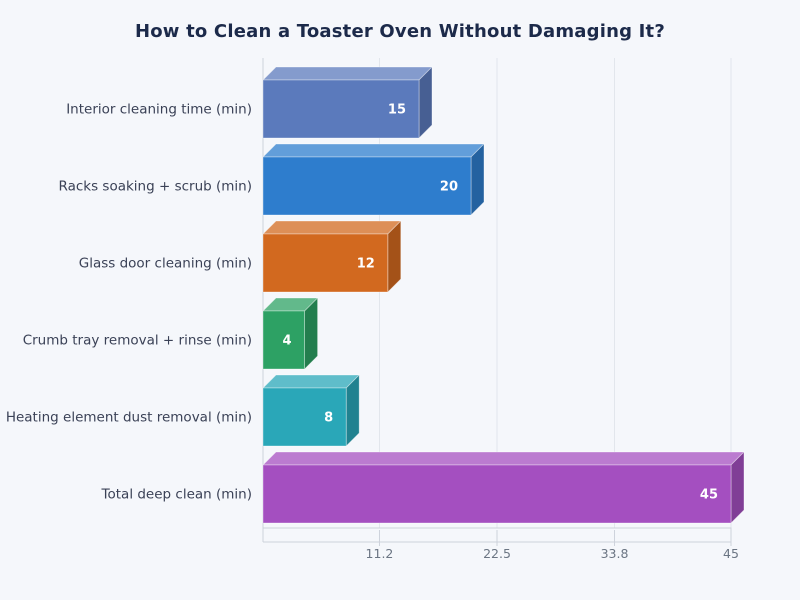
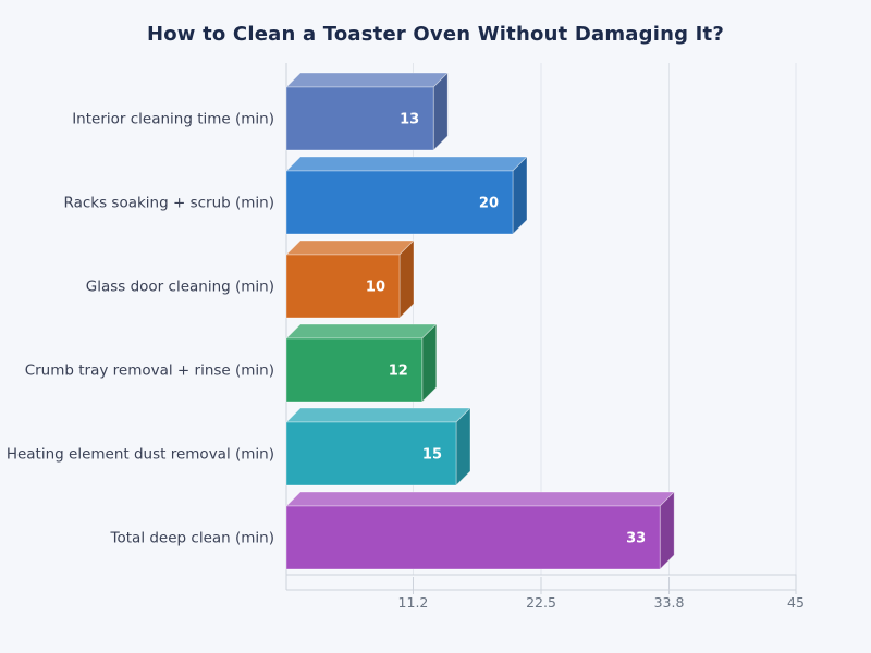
Interior cleaning time (min): 15 -> 13
Glass door cleaning (min): 12 -> 10
Crumb tray removal + rinse (min): 4 -> 12
Heating element dust removal (min): 8 -> 15
Total deep clean (min): 45 -> 33
